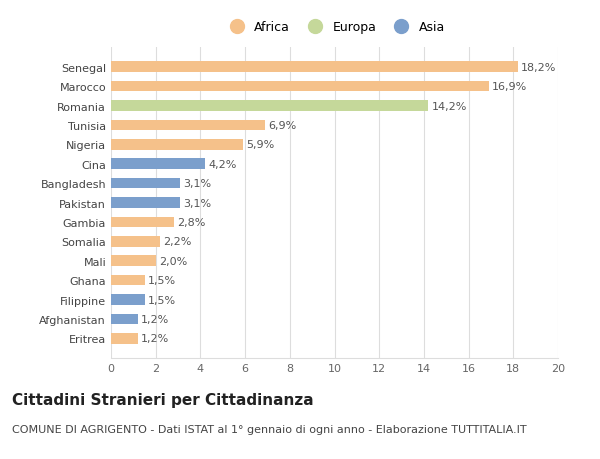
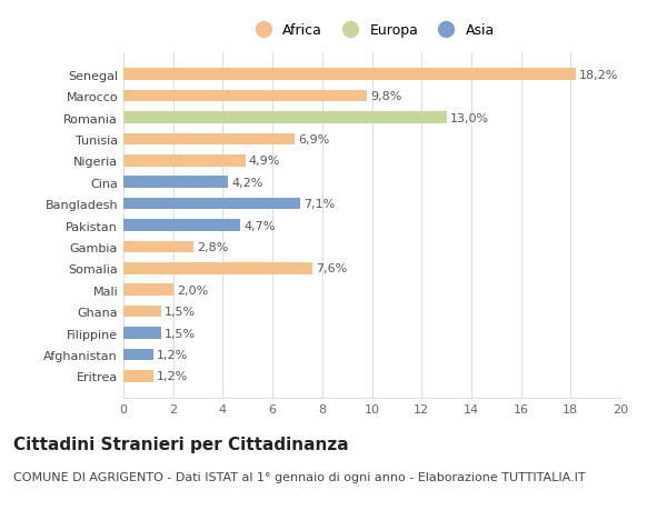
Marocco: 16,9% -> 9,8%
Romania: 14,2% -> 13,0%
Nigeria: 5,9% -> 4,9%
Bangladesh: 3,1% -> 7,1%
Pakistan: 3,1% -> 4,7%
Somalia: 2,2% -> 7,6%
